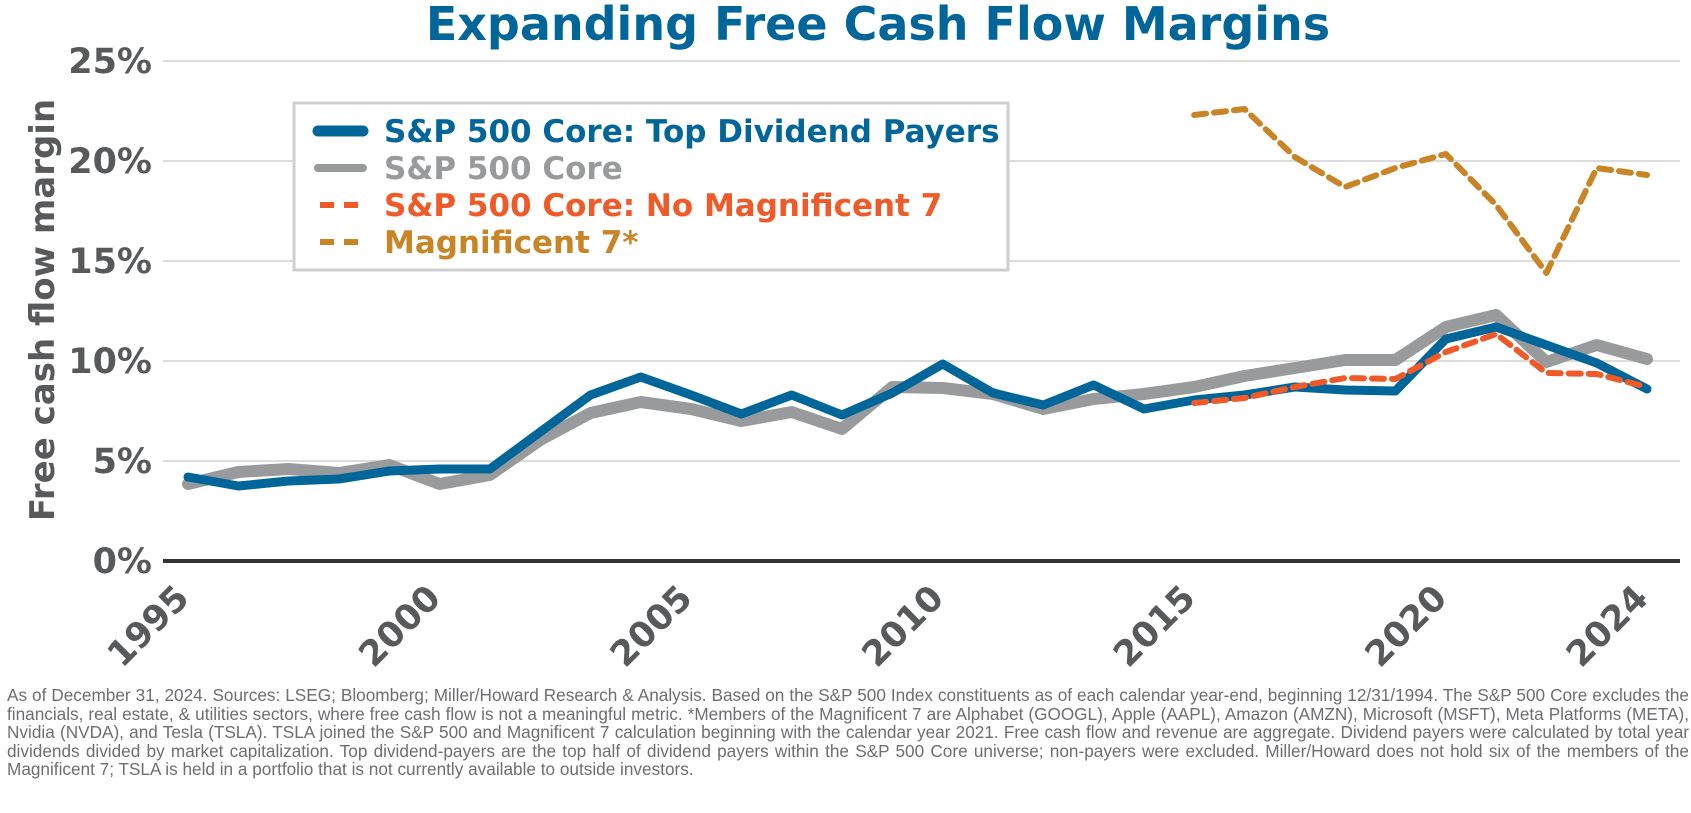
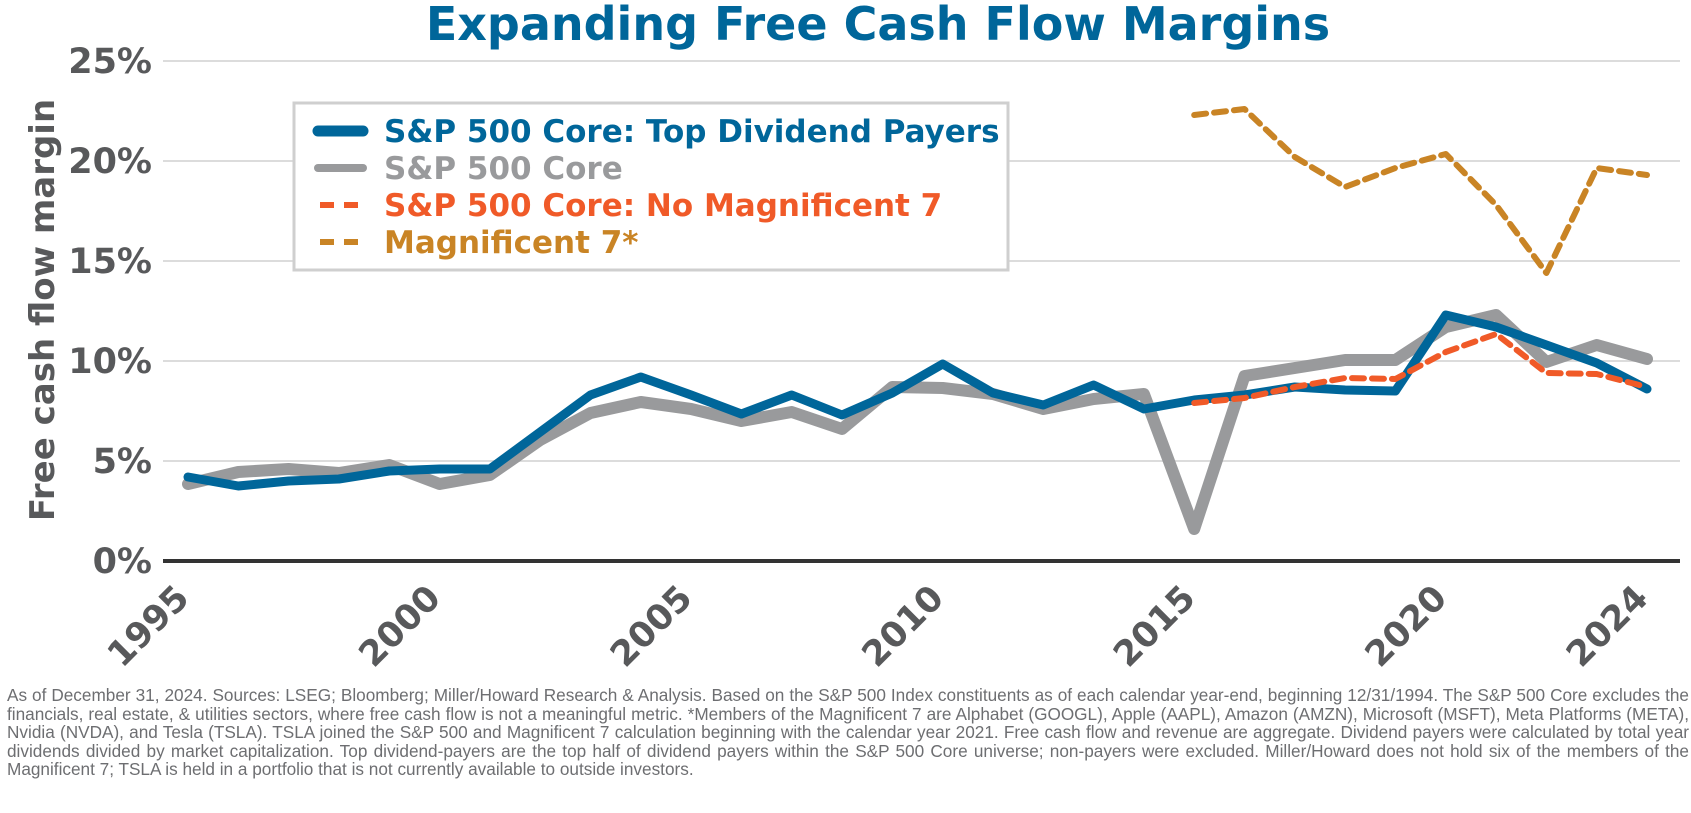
S&P 500 Core/2015: 8.7% -> 1.6%
S&P 500 Core: Top Dividend Payers/2020: 11.1% -> 12.3%
